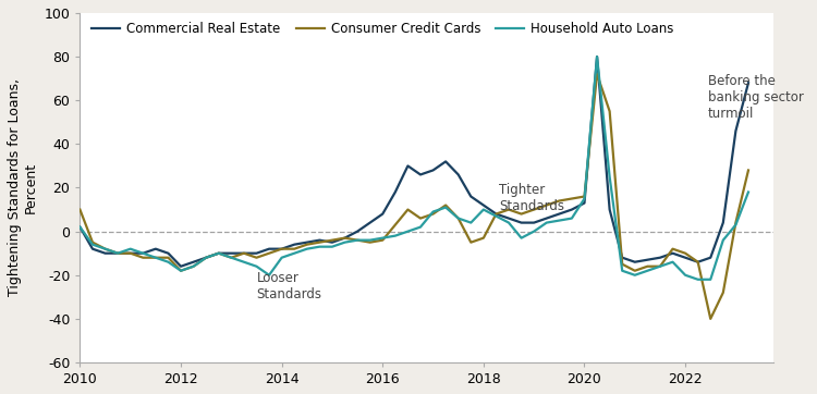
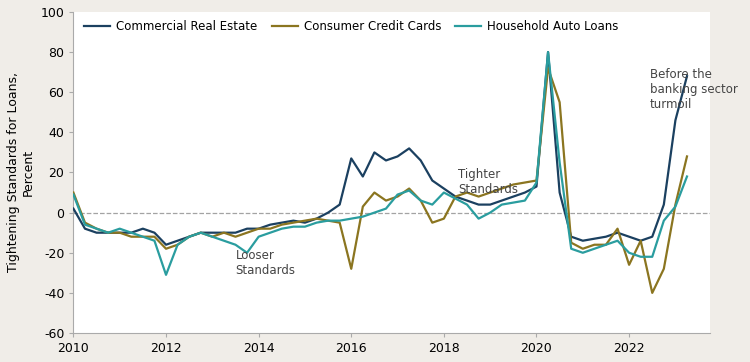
Household Auto Loans/2010: 2 -> 9
Household Auto Loans/2012: -18 -> -31
Commercial Real Estate/2016: 8 -> 27
Consumer Credit Cards/2016: -4 -> -28
Consumer Credit Cards/2022: -10 -> -26
